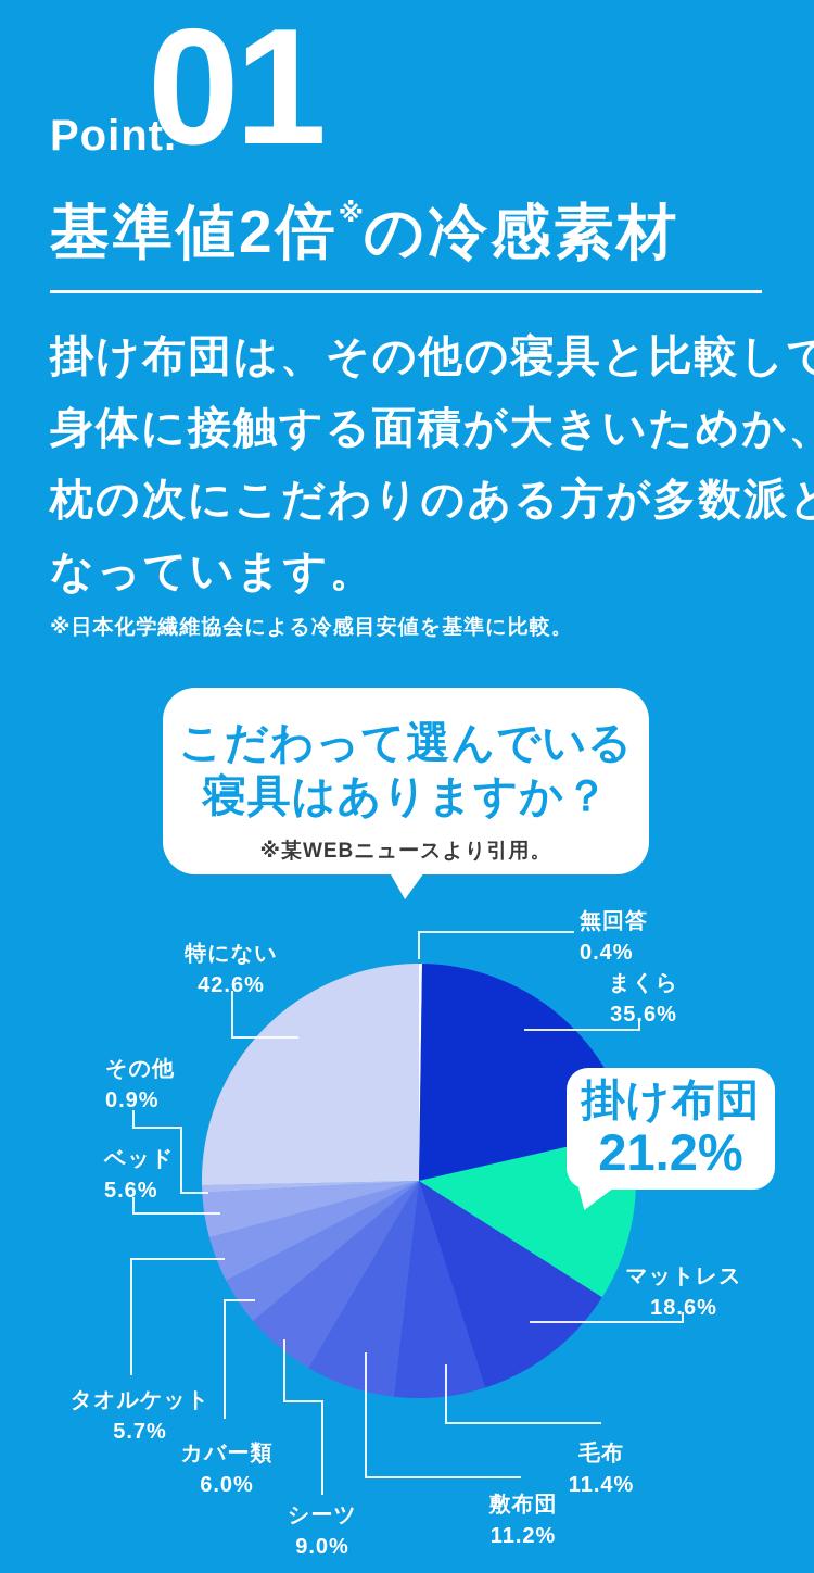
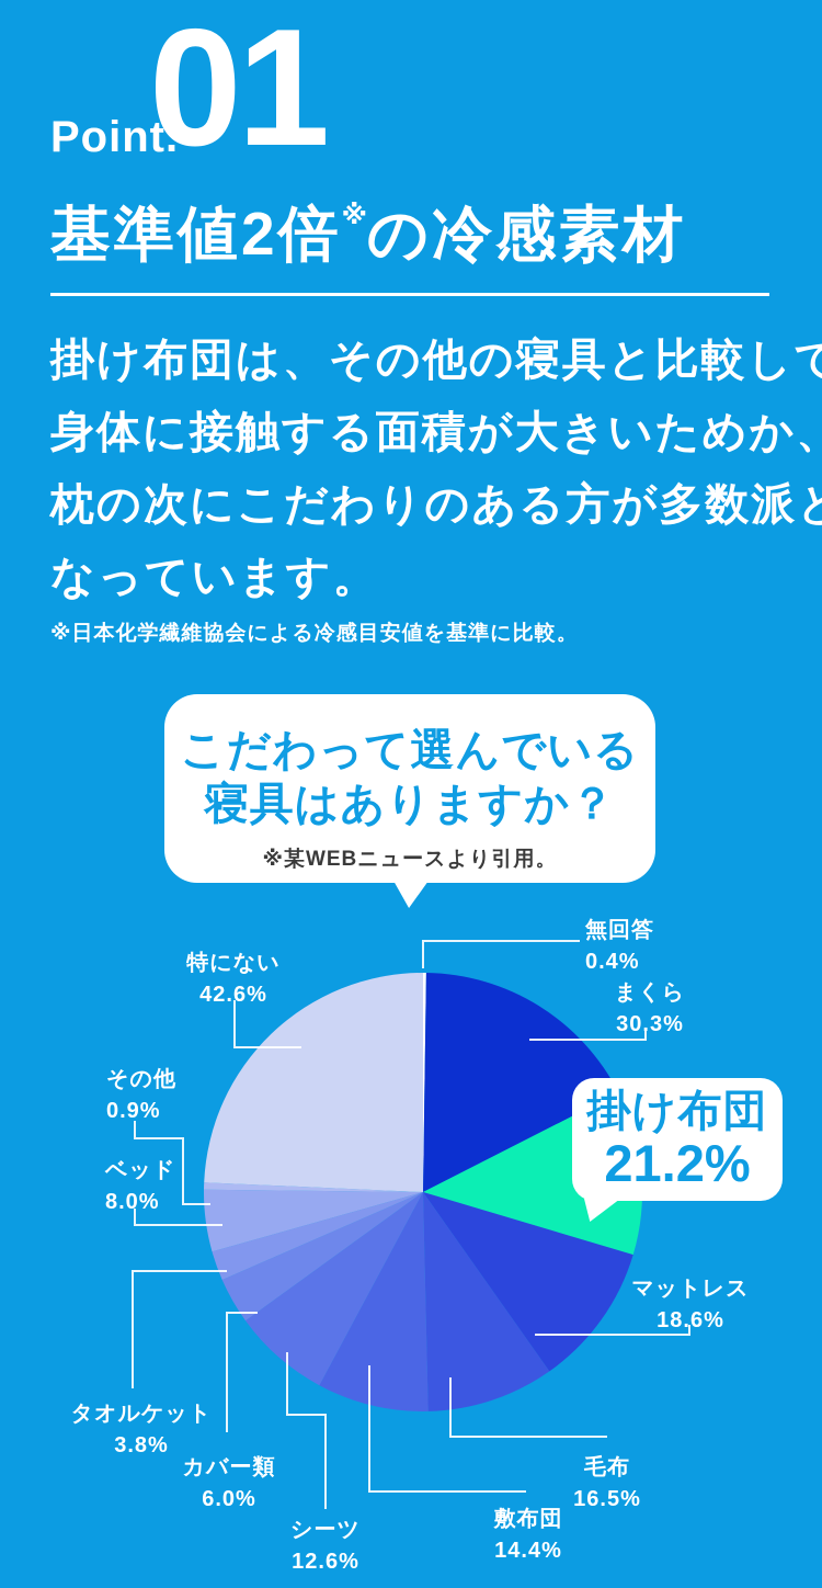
まくら: 35.6% -> 30.3%
毛布: 11.4% -> 16.5%
敷布団: 11.2% -> 14.4%
シーツ: 9.0% -> 12.6%
タオルケット: 5.7% -> 3.8%
ベッド: 5.6% -> 8.0%
